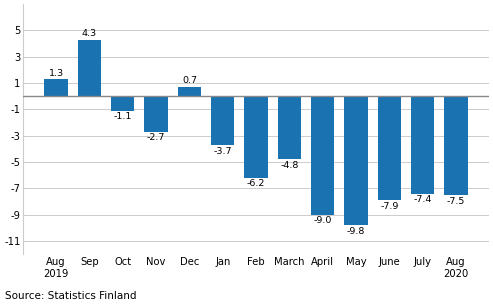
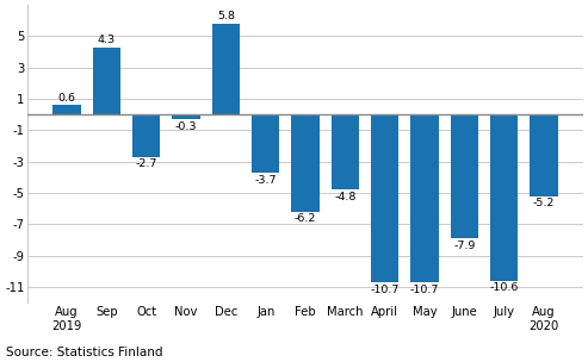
Aug 2019: 1.3 -> 0.6
Oct: -1.1 -> -2.7
Nov: -2.7 -> -0.3
Dec: 0.7 -> 5.8
April: -9.0 -> -10.7
May: -9.8 -> -10.7
July: -7.4 -> -10.6
Aug 2020: -7.5 -> -5.2
